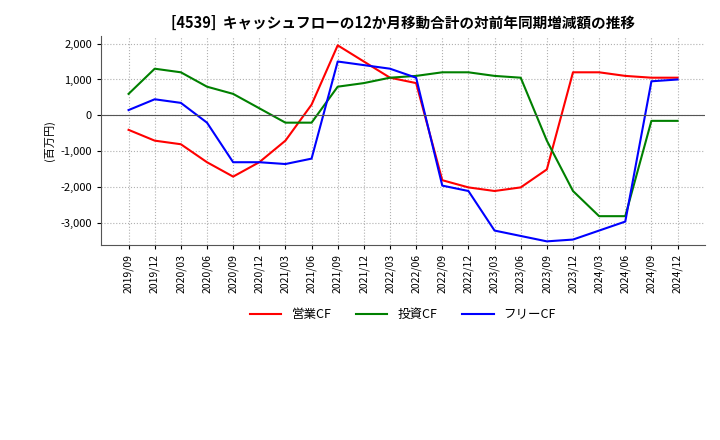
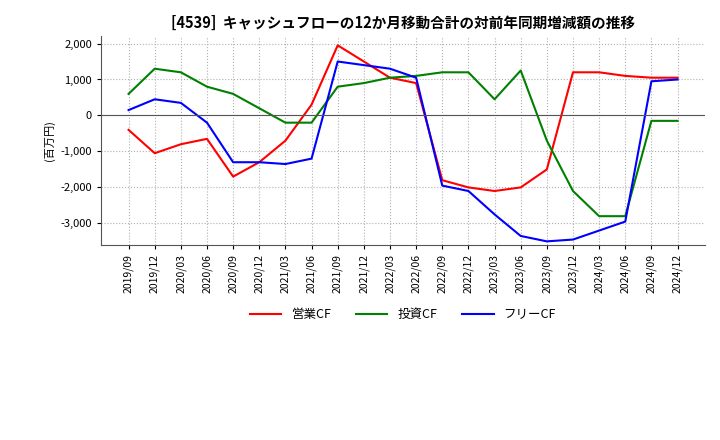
営業CF/2019/12: -700 -> -1,050
営業CF/2020/06: -1,300 -> -650
投資CF/2023/03: 1,100 -> 450
フリーCF/2023/03: -3,200 -> -2,750
投資CF/2023/06: 1,050 -> 1,250
